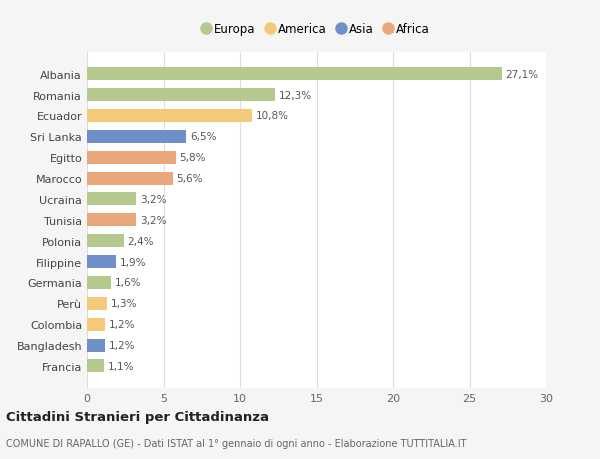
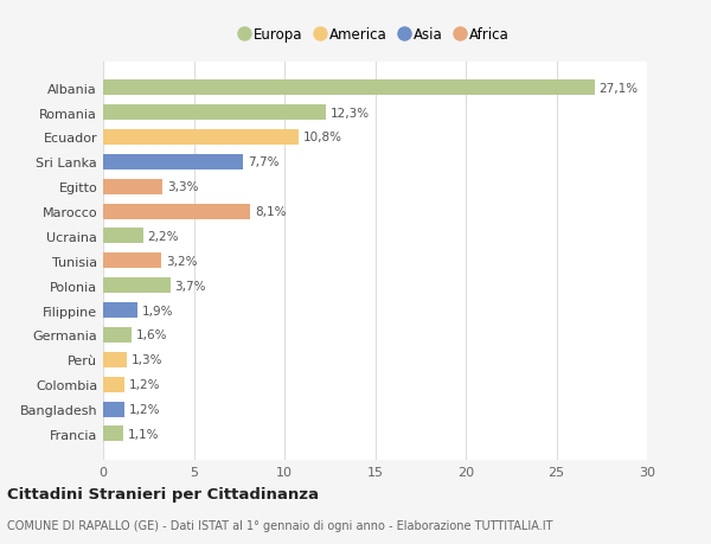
Sri Lanka: 6,5% -> 7,7%
Egitto: 5,8% -> 3,3%
Marocco: 5,6% -> 8,1%
Ucraina: 3,2% -> 2,2%
Polonia: 2,4% -> 3,7%
